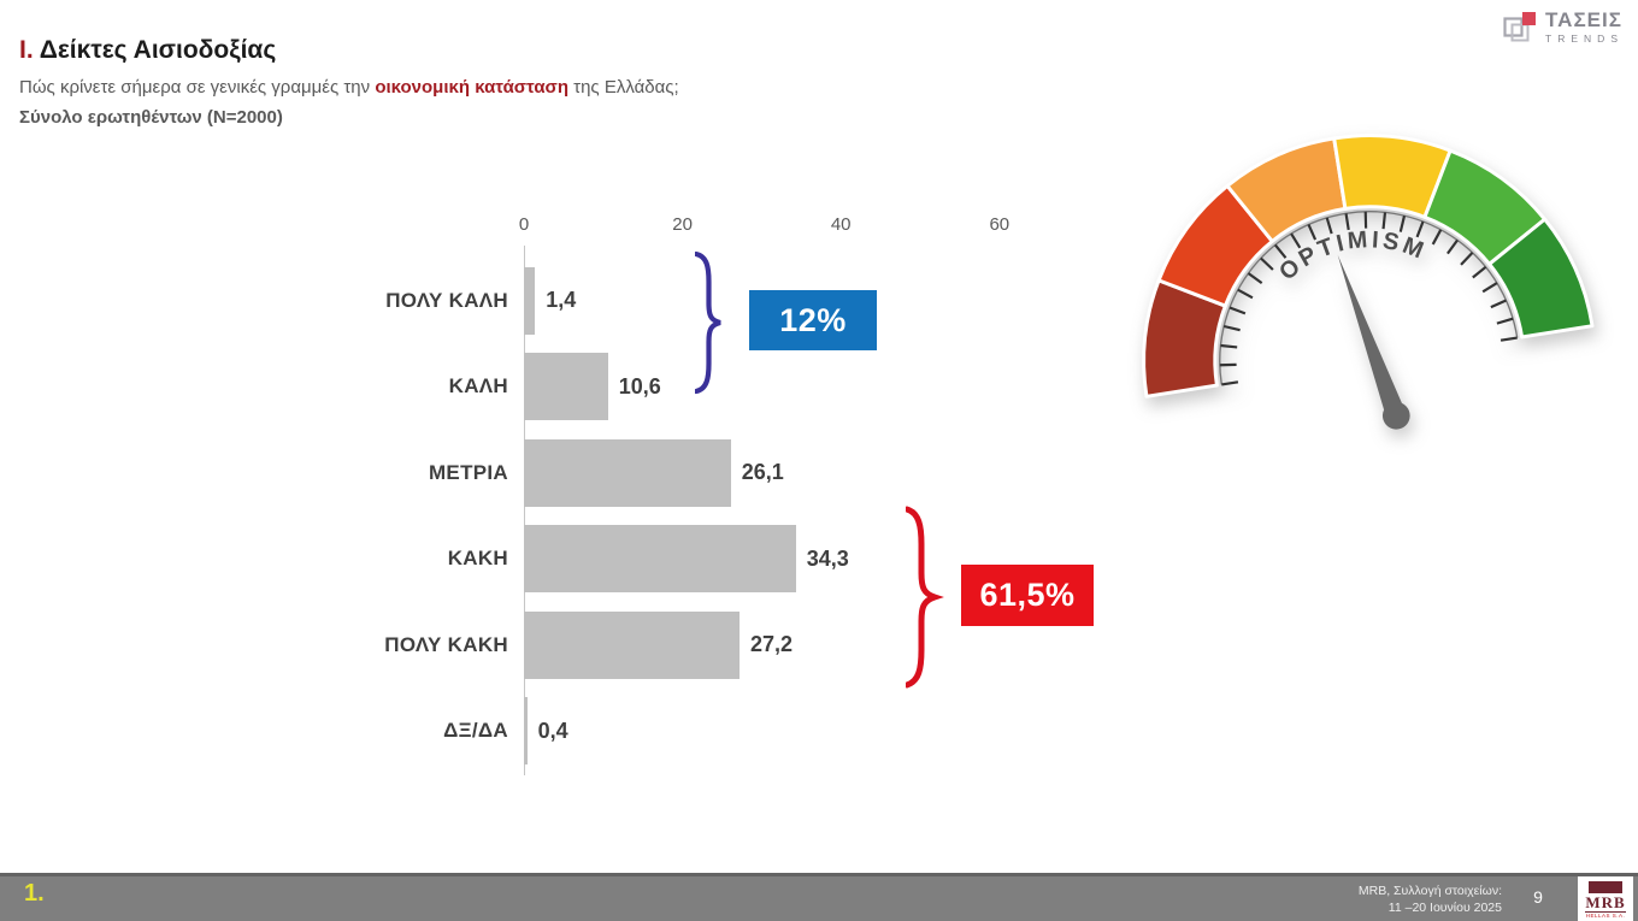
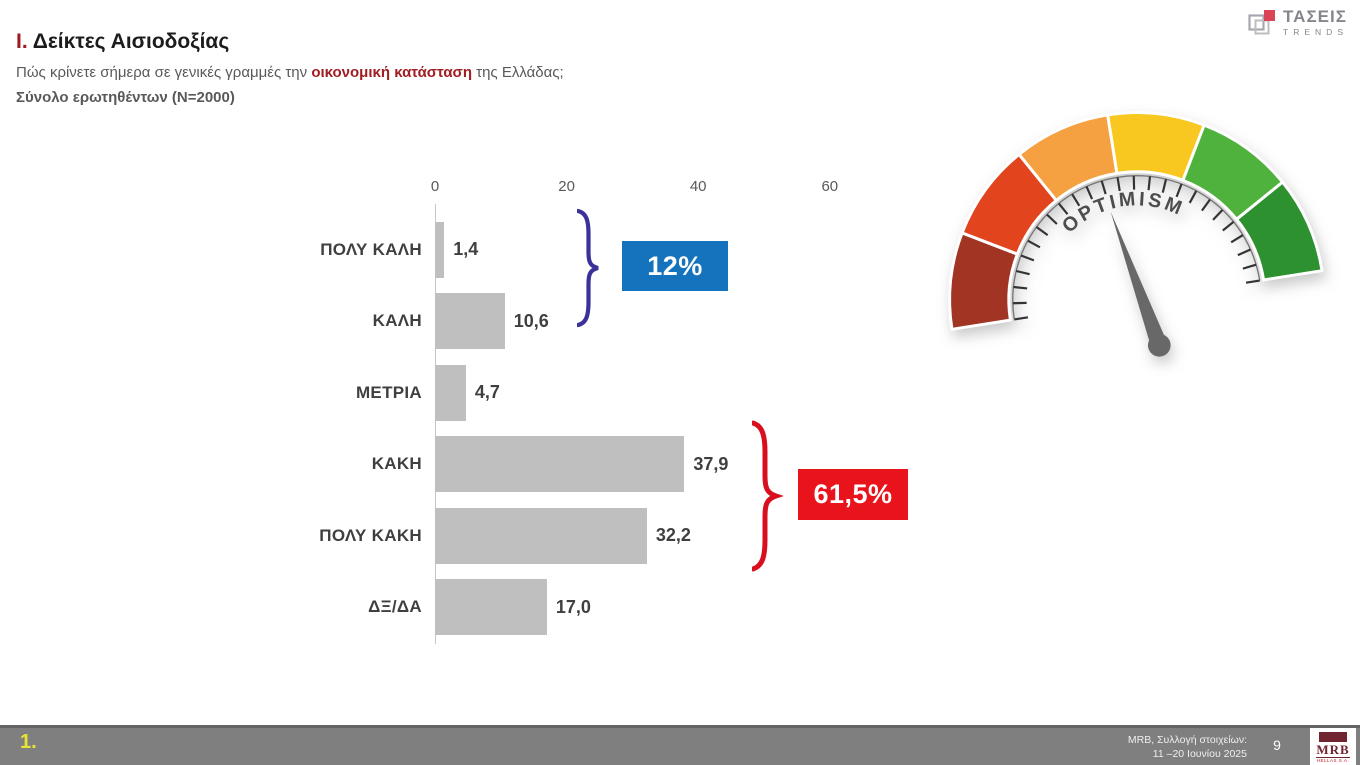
ΜΕΤΡΙΑ: 26,1 -> 4,7
ΚΑΚΗ: 34,3 -> 37,9
ΠΟΛΥ ΚΑΚΗ: 27,2 -> 32,2
ΔΞ/ΔΑ: 0,4 -> 17,0
